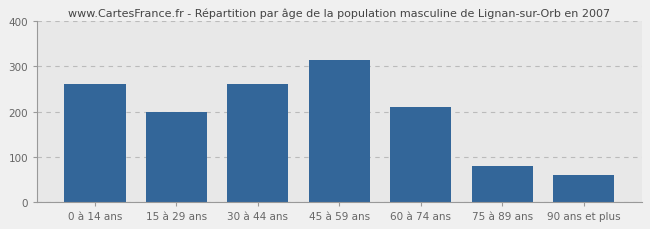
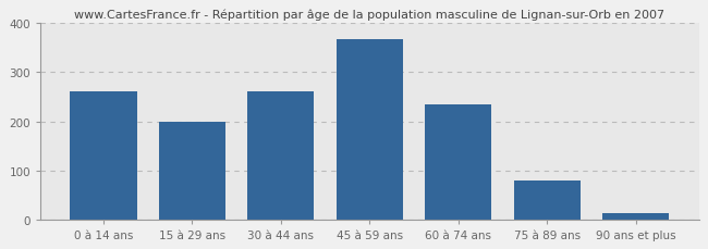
45 à 59 ans: 315 -> 368
60 à 74 ans: 210 -> 234
90 ans et plus: 60 -> 13
